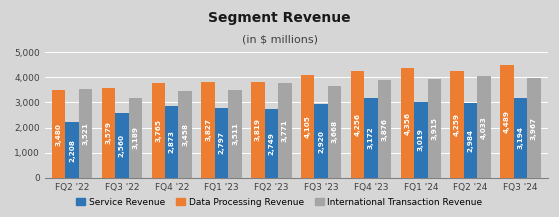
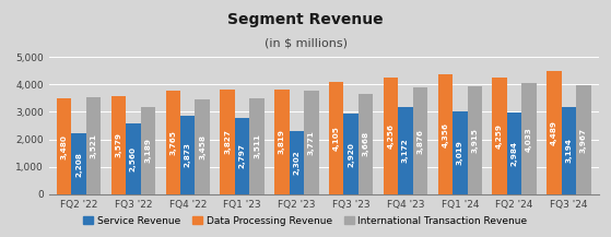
Service Revenue/FQ2 '23: 2,749 -> 2,302
